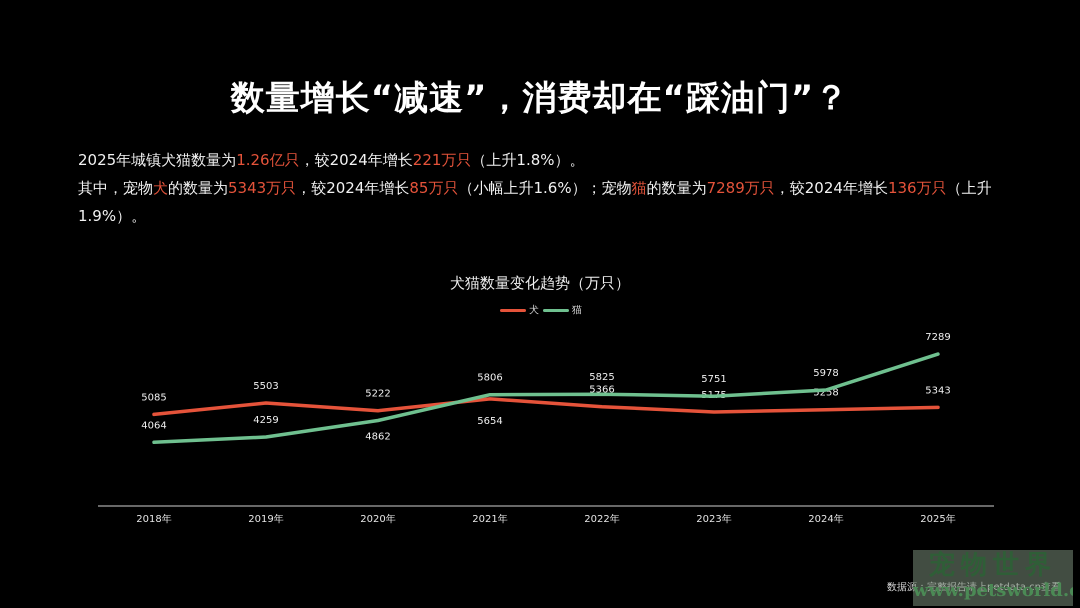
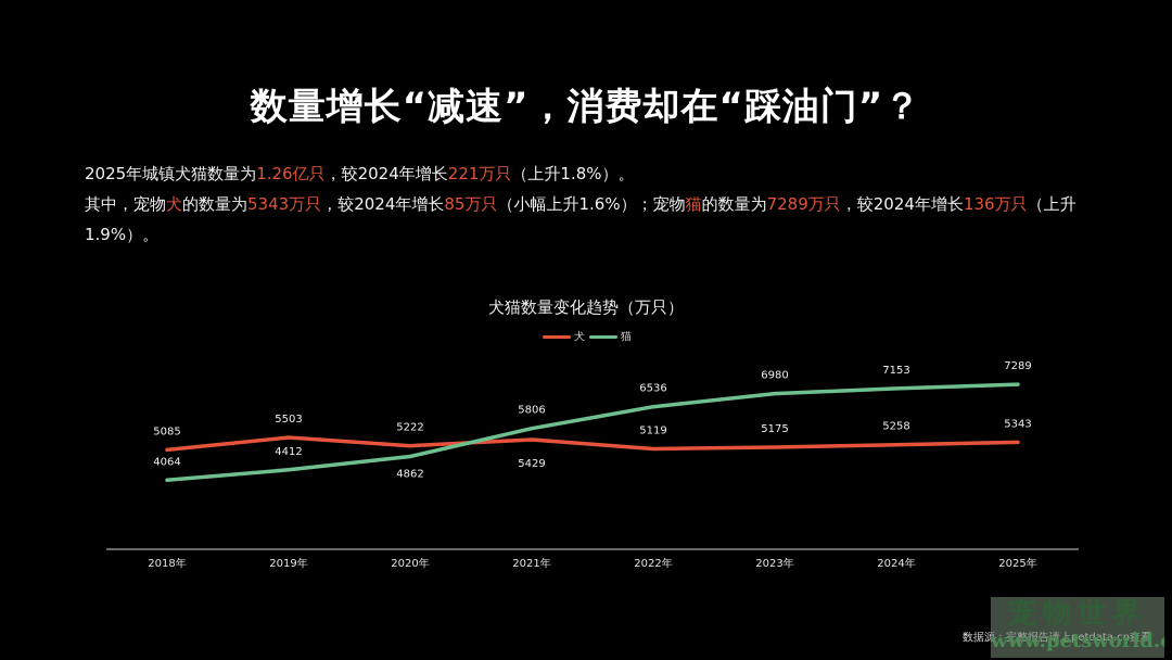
猫/2019年: 4259 -> 4412
犬/2021年: 5654 -> 5429
犬/2022年: 5366 -> 5119
猫/2022年: 5825 -> 6536
猫/2023年: 5751 -> 6980
猫/2024年: 5978 -> 7153
